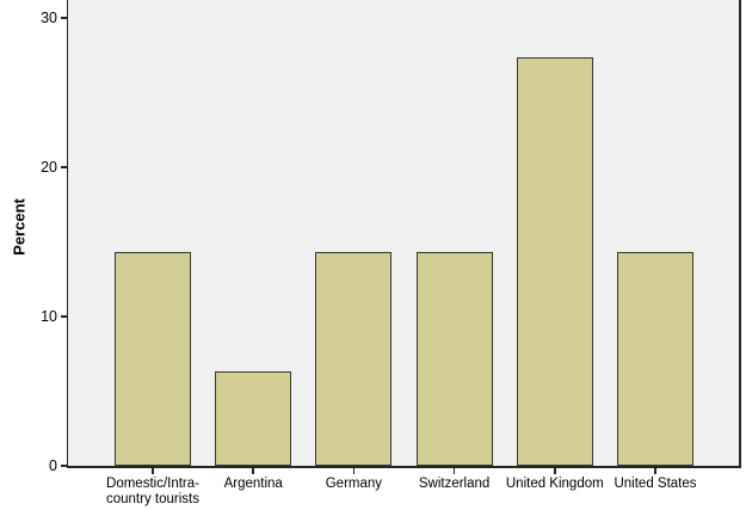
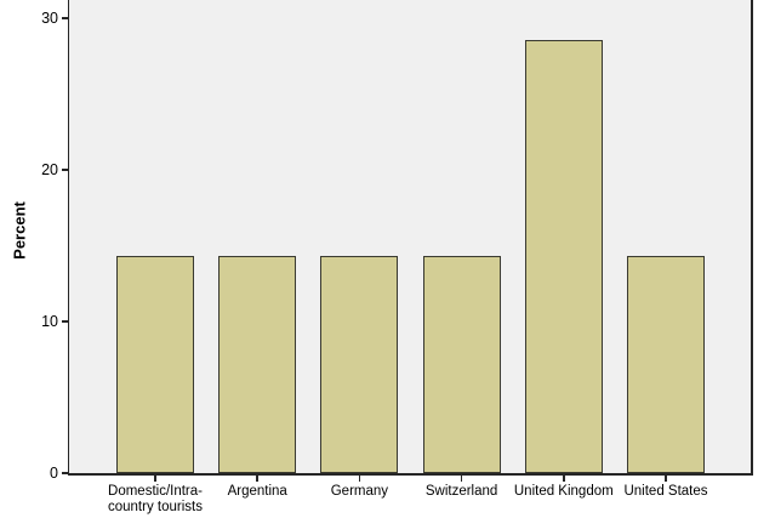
Argentina: 6.3 -> 14.3
United Kingdom: 27.4 -> 28.6
